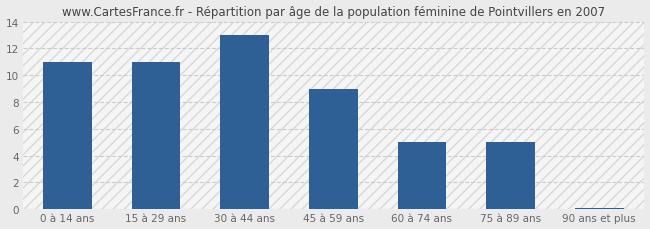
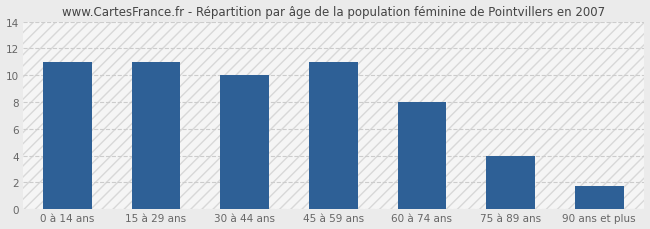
30 à 44 ans: 13.0 -> 10.0
45 à 59 ans: 9.0 -> 11.0
60 à 74 ans: 5.0 -> 8.0
75 à 89 ans: 5.0 -> 4.0
90 ans et plus: 0.1 -> 1.7
